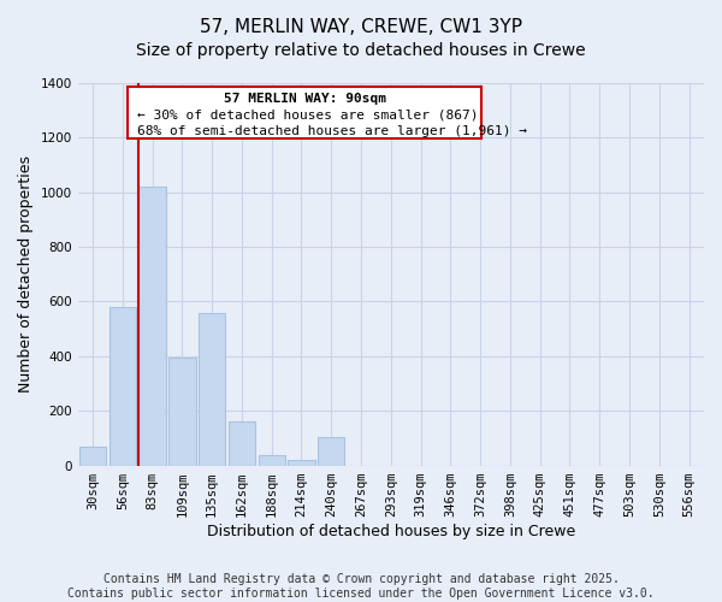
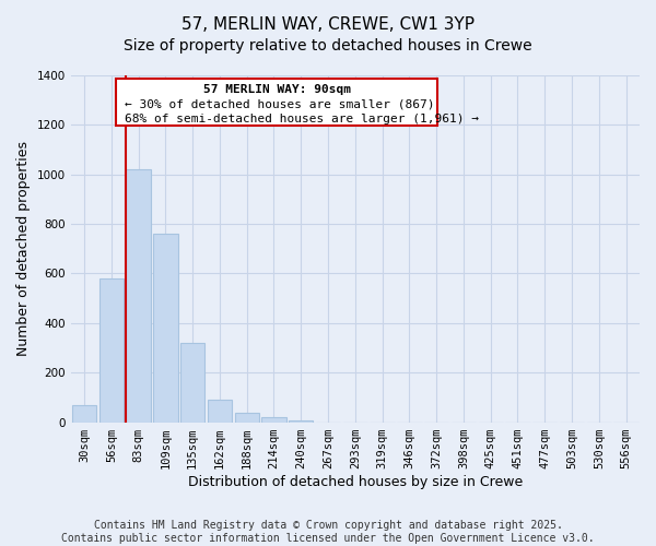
109sqm: 395 -> 760
135sqm: 560 -> 320
162sqm: 160 -> 90
240sqm: 105 -> 5
